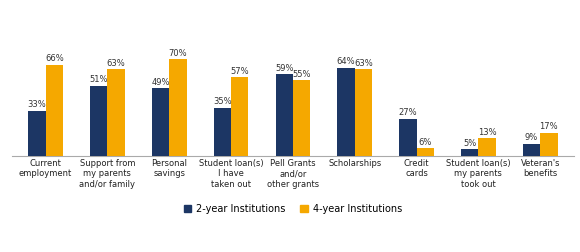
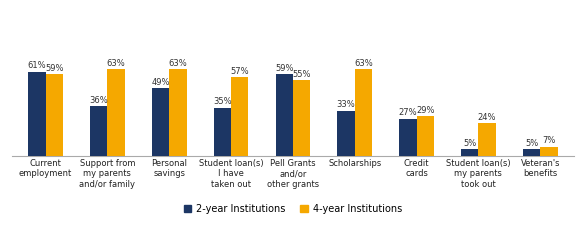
2-year Institutions/Current employment: 33% -> 61%
4-year Institutions/Current employment: 66% -> 59%
2-year Institutions/Support from my parents and/or family: 51% -> 36%
4-year Institutions/Personal savings: 70% -> 63%
2-year Institutions/Scholarships: 64% -> 33%
4-year Institutions/Credit cards: 6% -> 29%
4-year Institutions/Student loan(s) my parents took out: 13% -> 24%
2-year Institutions/Veteran's benefits: 9% -> 5%
4-year Institutions/Veteran's benefits: 17% -> 7%
